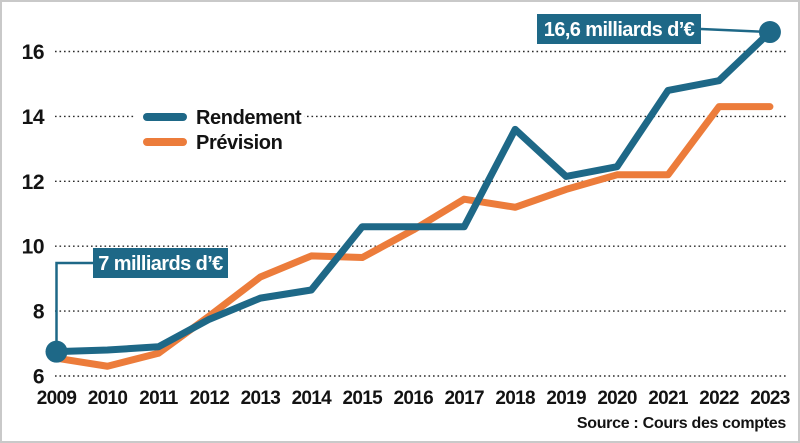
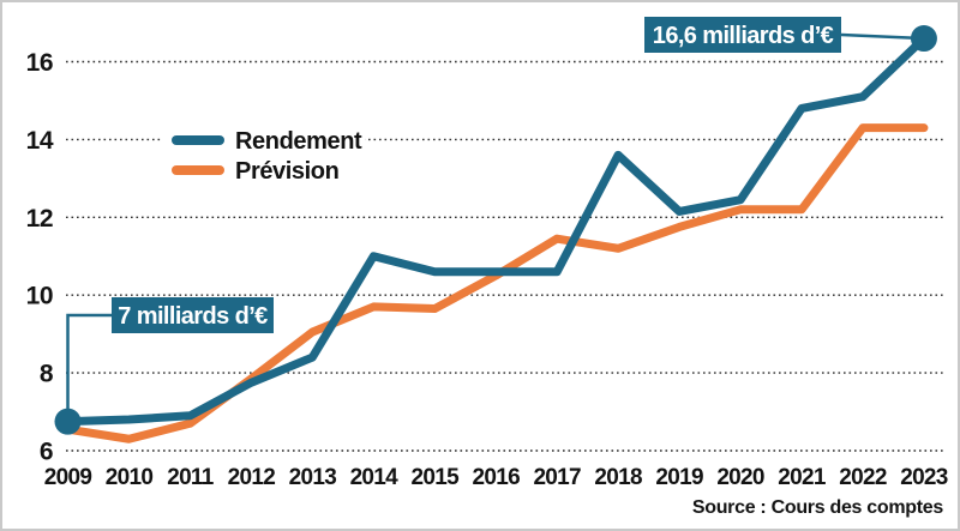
Rendement/2014: 8.7 -> 11.0
